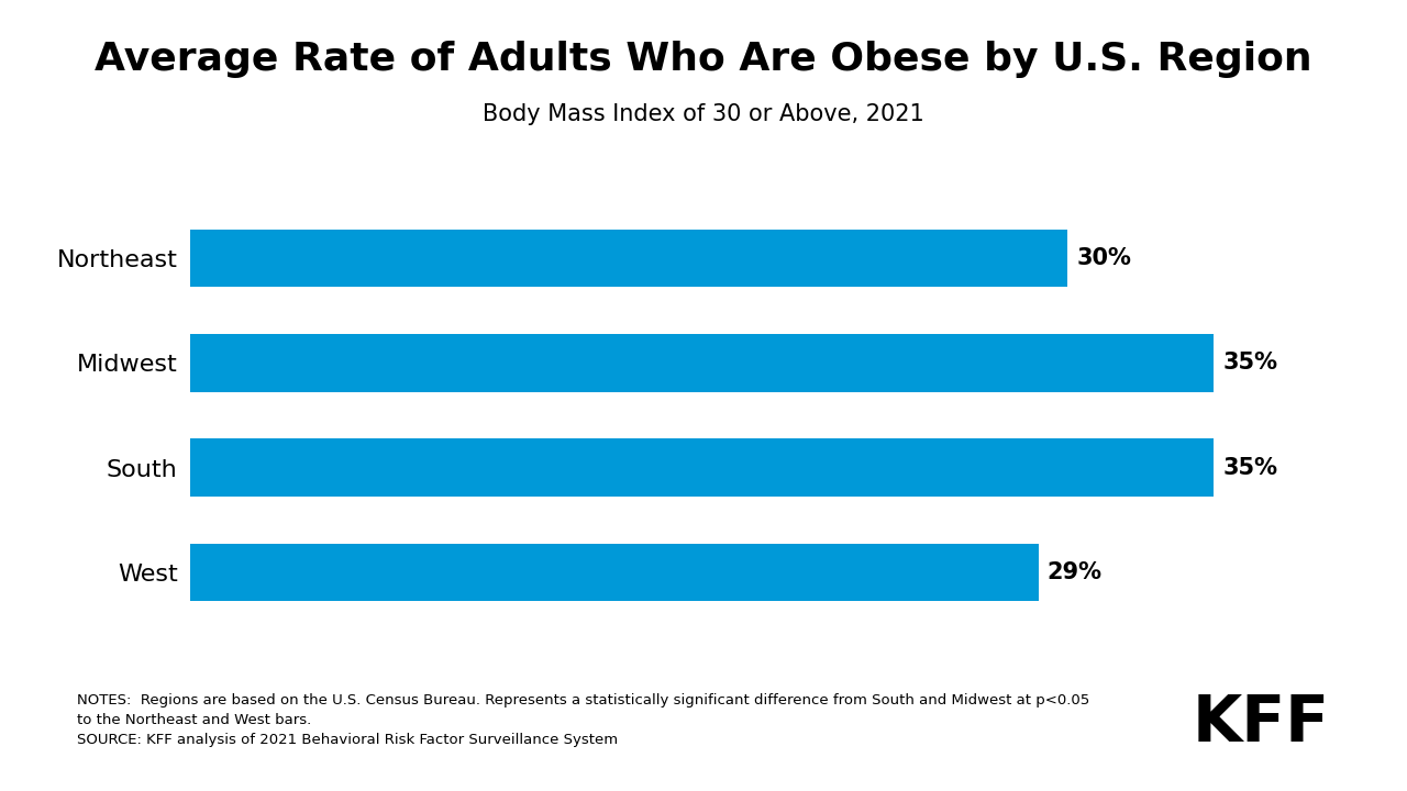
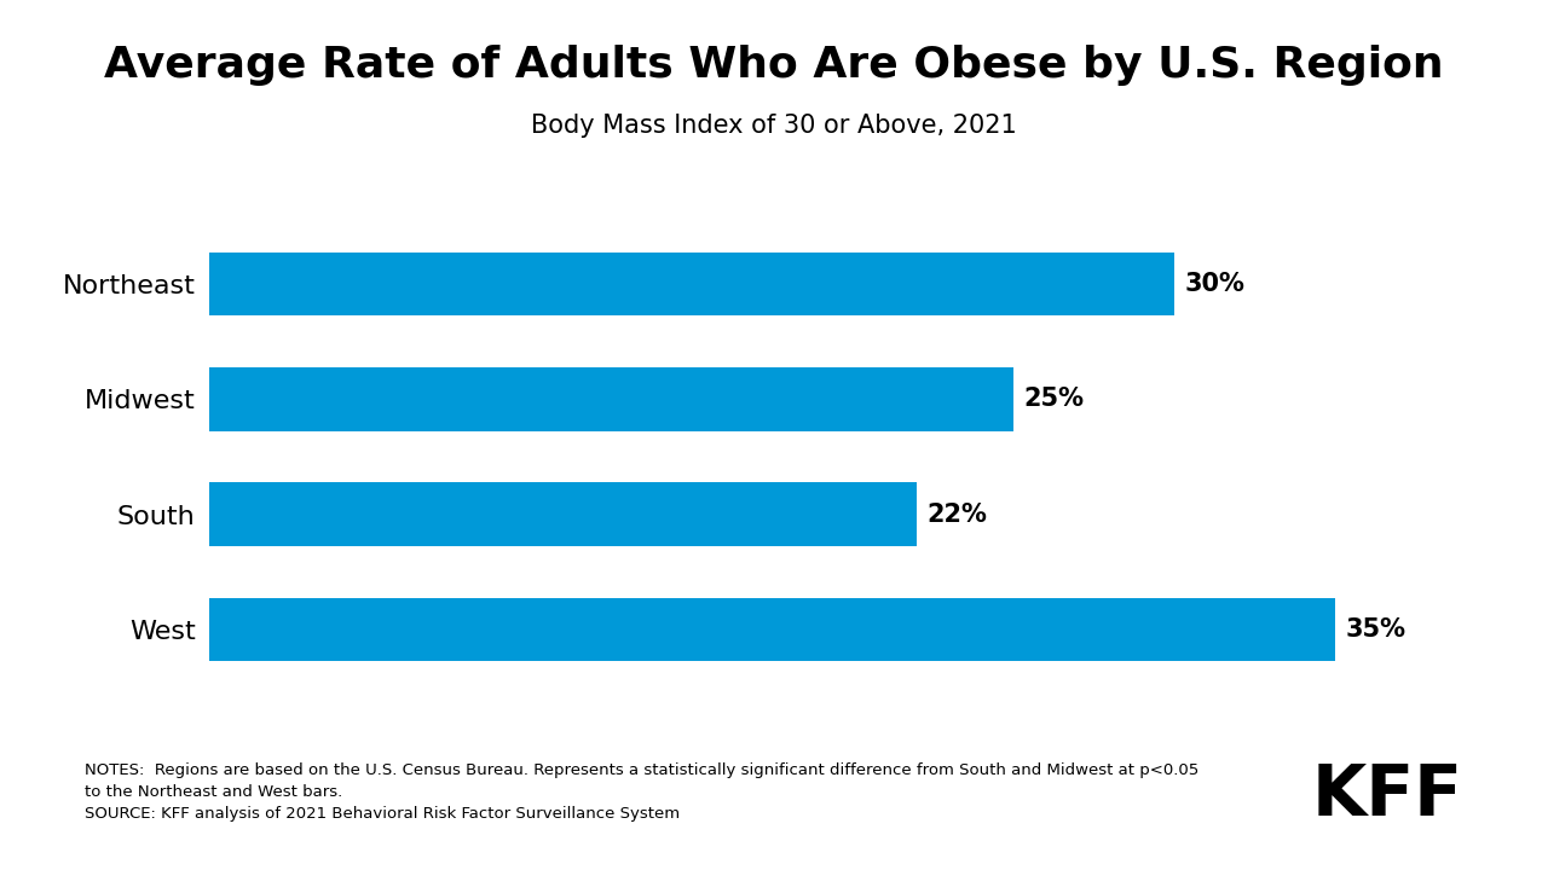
Midwest: 35% -> 25%
South: 35% -> 22%
West: 29% -> 35%
